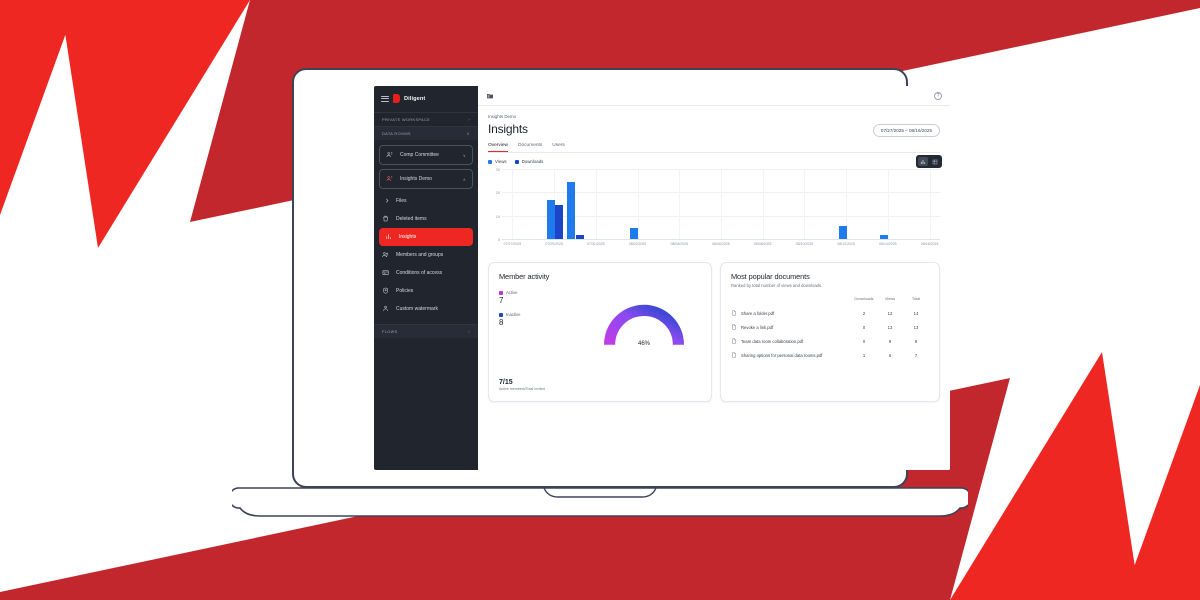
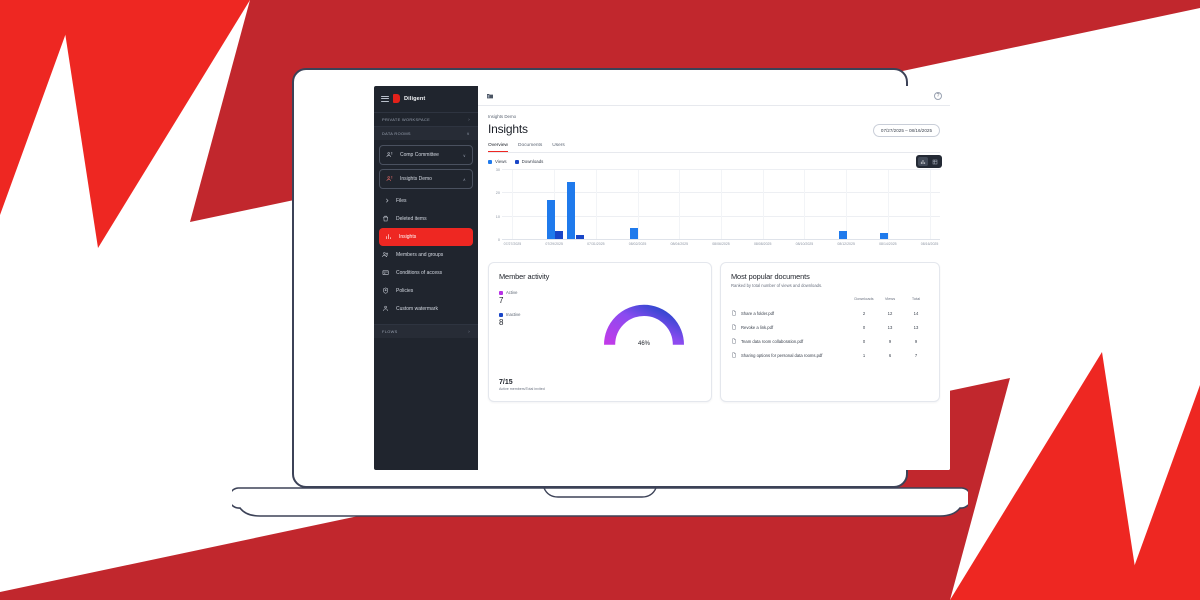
Downloads/07/29/2025: 15 -> 4
Views/08/12/2025: 6 -> 4
Views/08/14/2025: 2 -> 3
